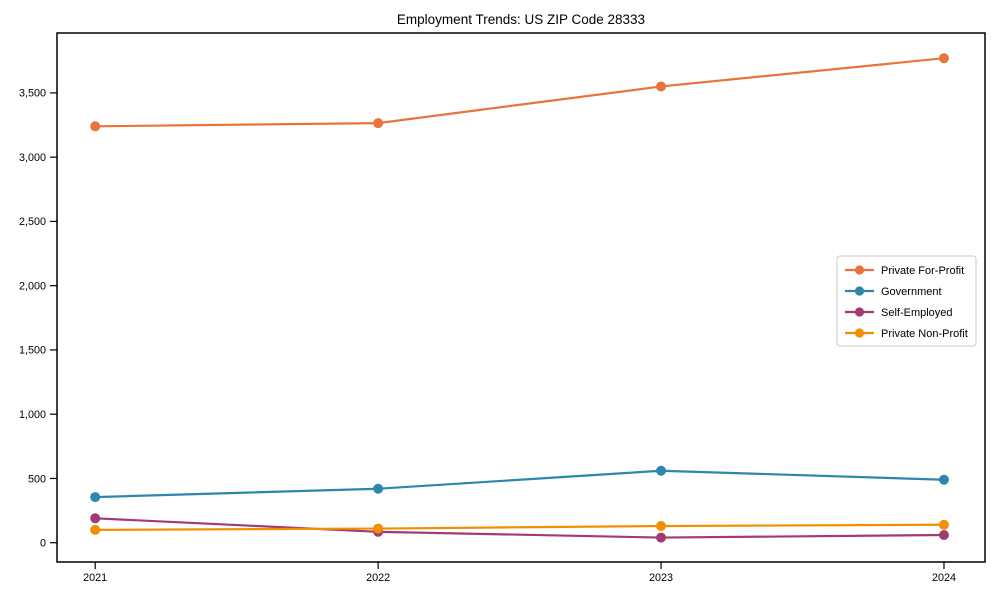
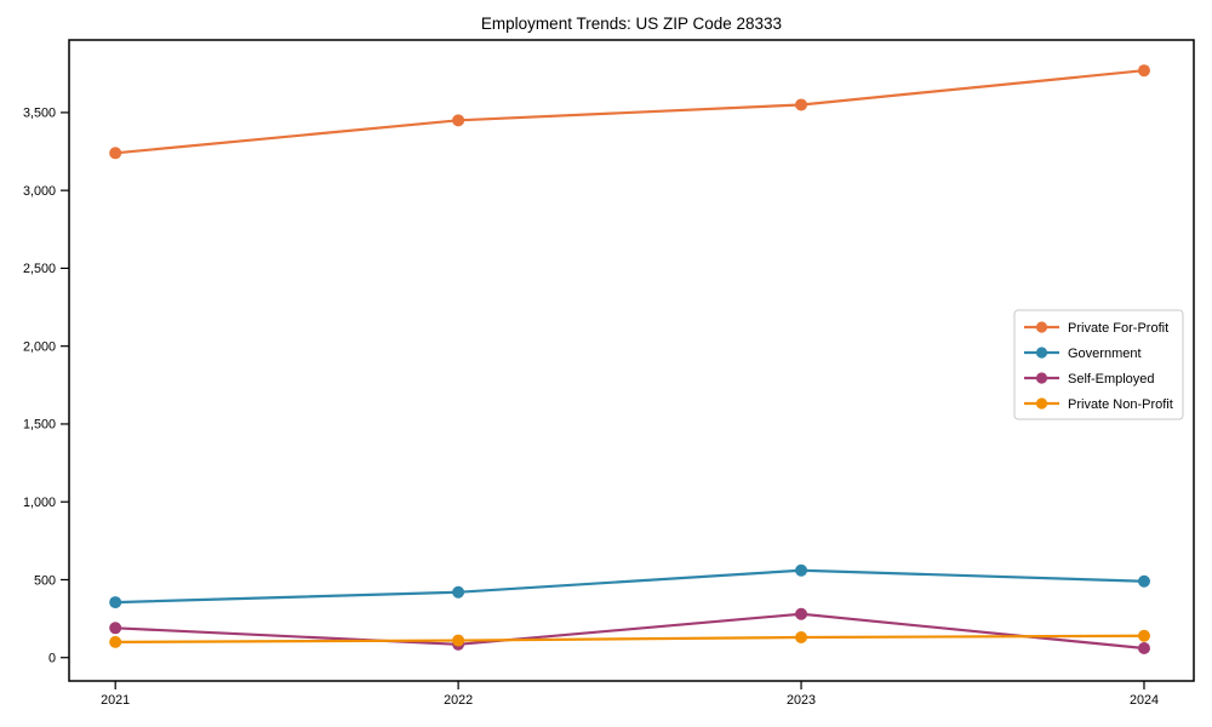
Private For-Profit/2022: 3260 -> 3450
Self-Employed/2023: 40 -> 280
